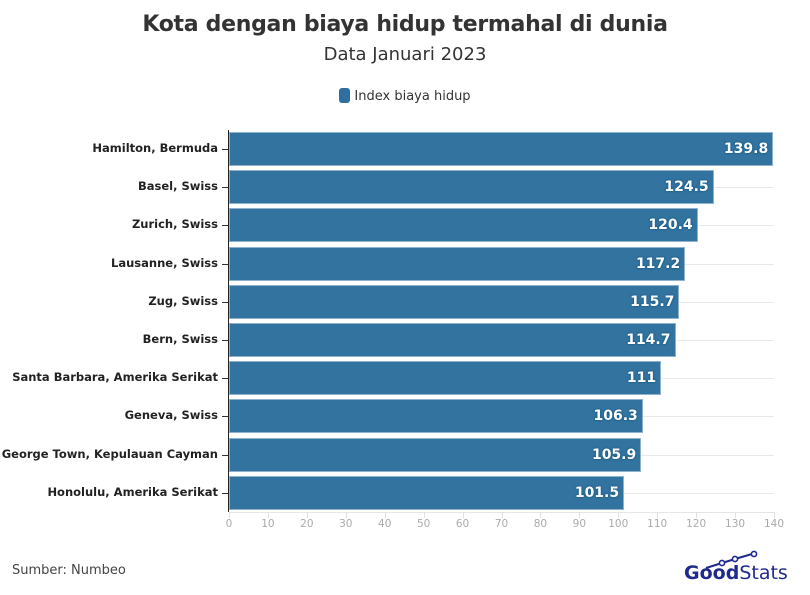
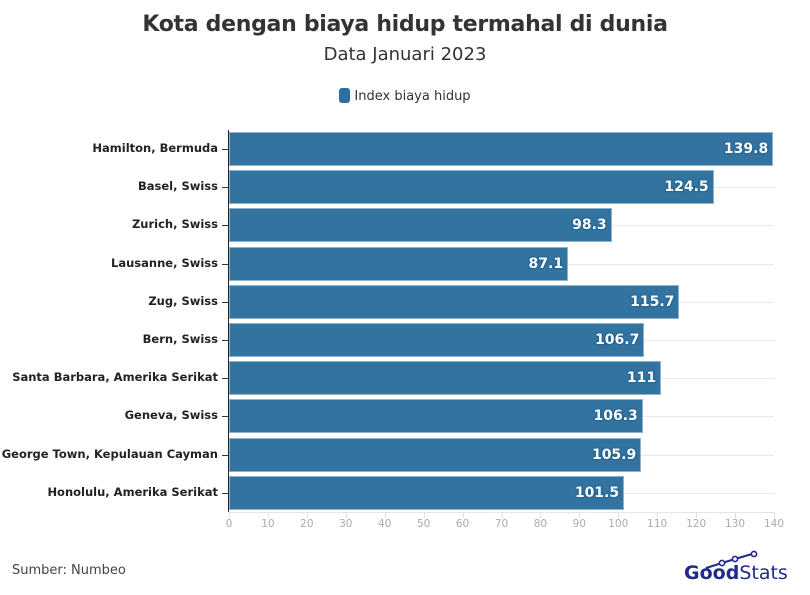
Zurich, Swiss: 120.4 -> 98.3
Lausanne, Swiss: 117.2 -> 87.1
Bern, Swiss: 114.7 -> 106.7
